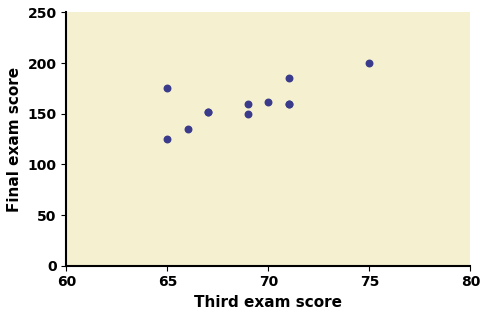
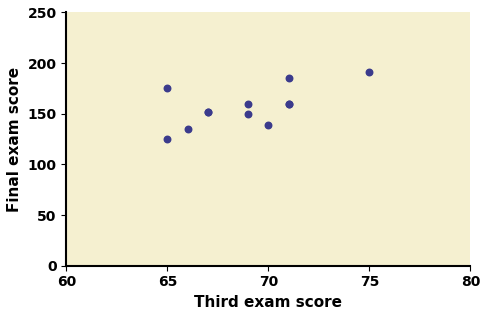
70: 162 -> 139
75: 200 -> 191
